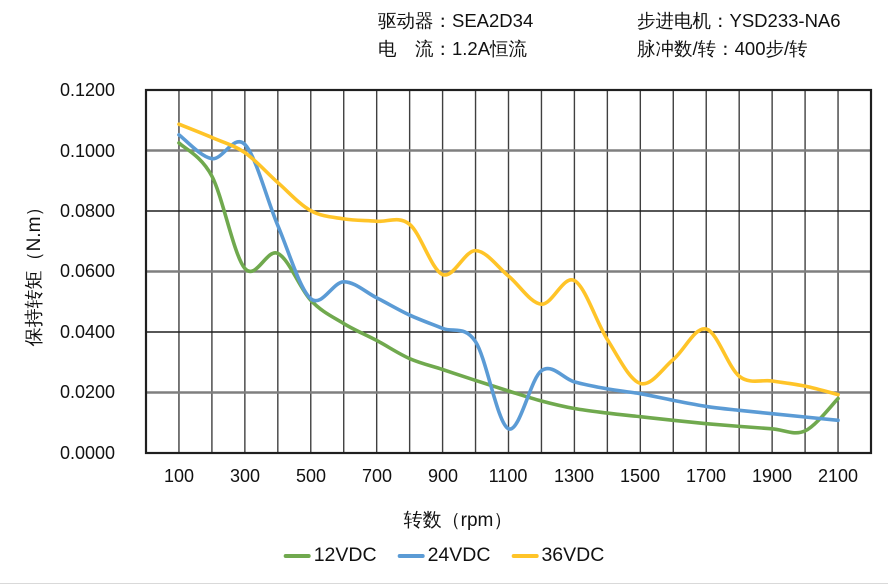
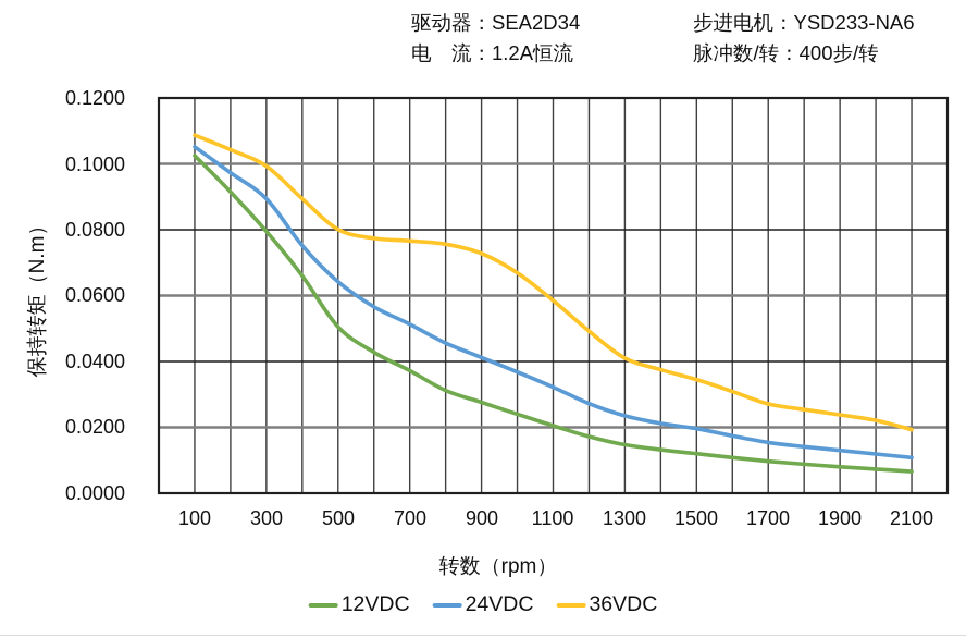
12VDC/300: 0.061 -> 0.080
24VDC/300: 0.102 -> 0.089
24VDC/500: 0.051 -> 0.064
36VDC/900: 0.059 -> 0.073
24VDC/1100: 0.008 -> 0.032
36VDC/1300: 0.057 -> 0.041
36VDC/1500: 0.023 -> 0.035
36VDC/1700: 0.041 -> 0.027
12VDC/2100: 0.018 -> 0.007
